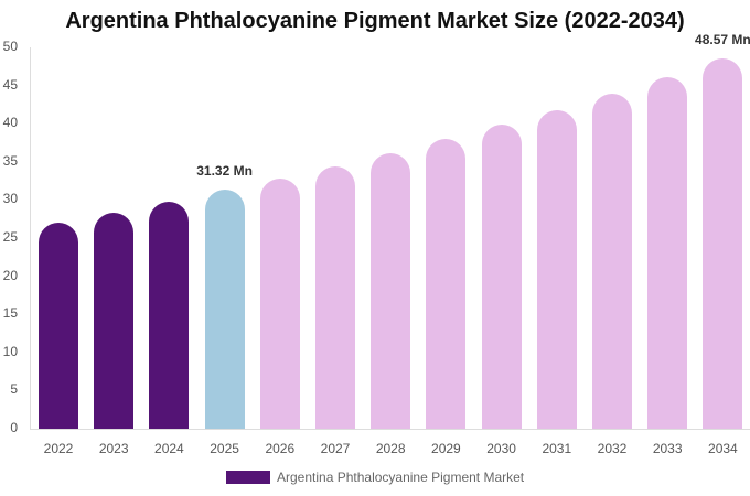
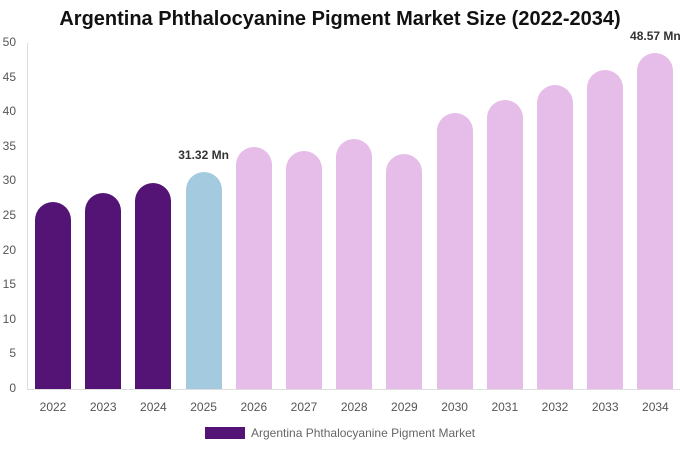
2026: 33 -> 35
2029: 38 -> 34
